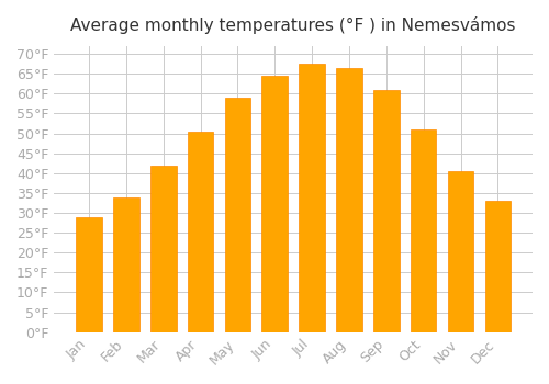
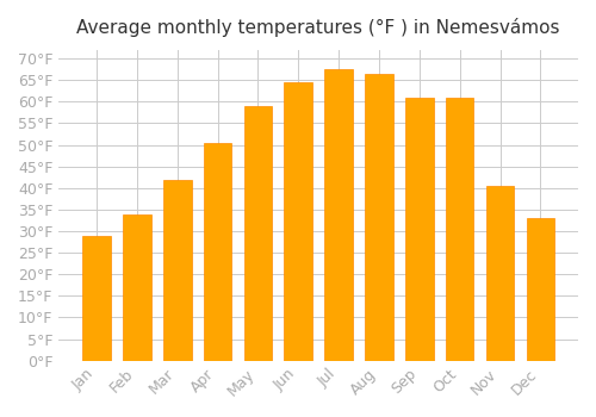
Oct: 51.0°F -> 61.0°F
